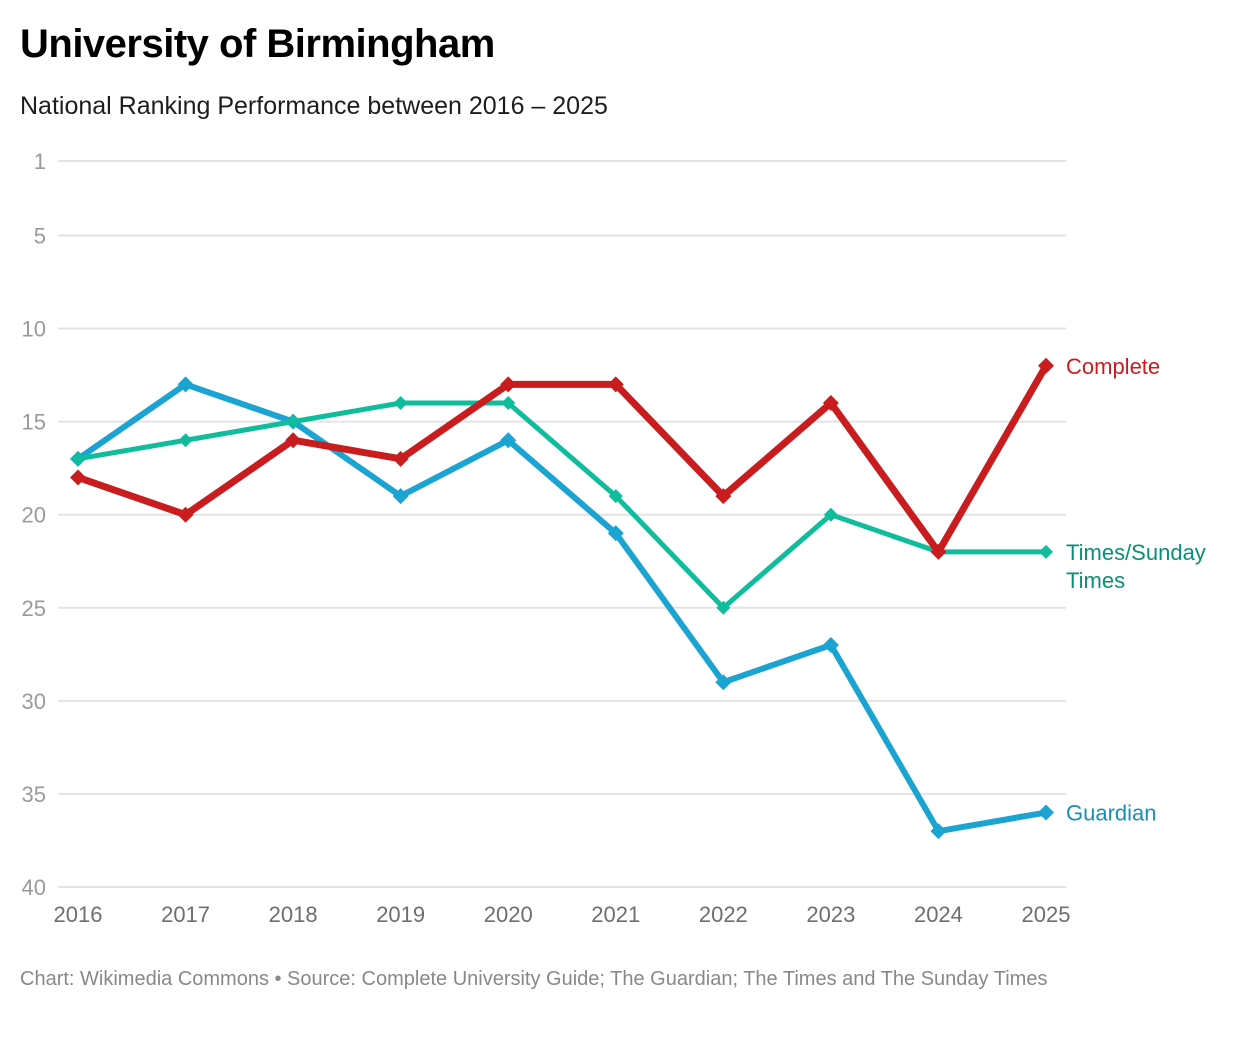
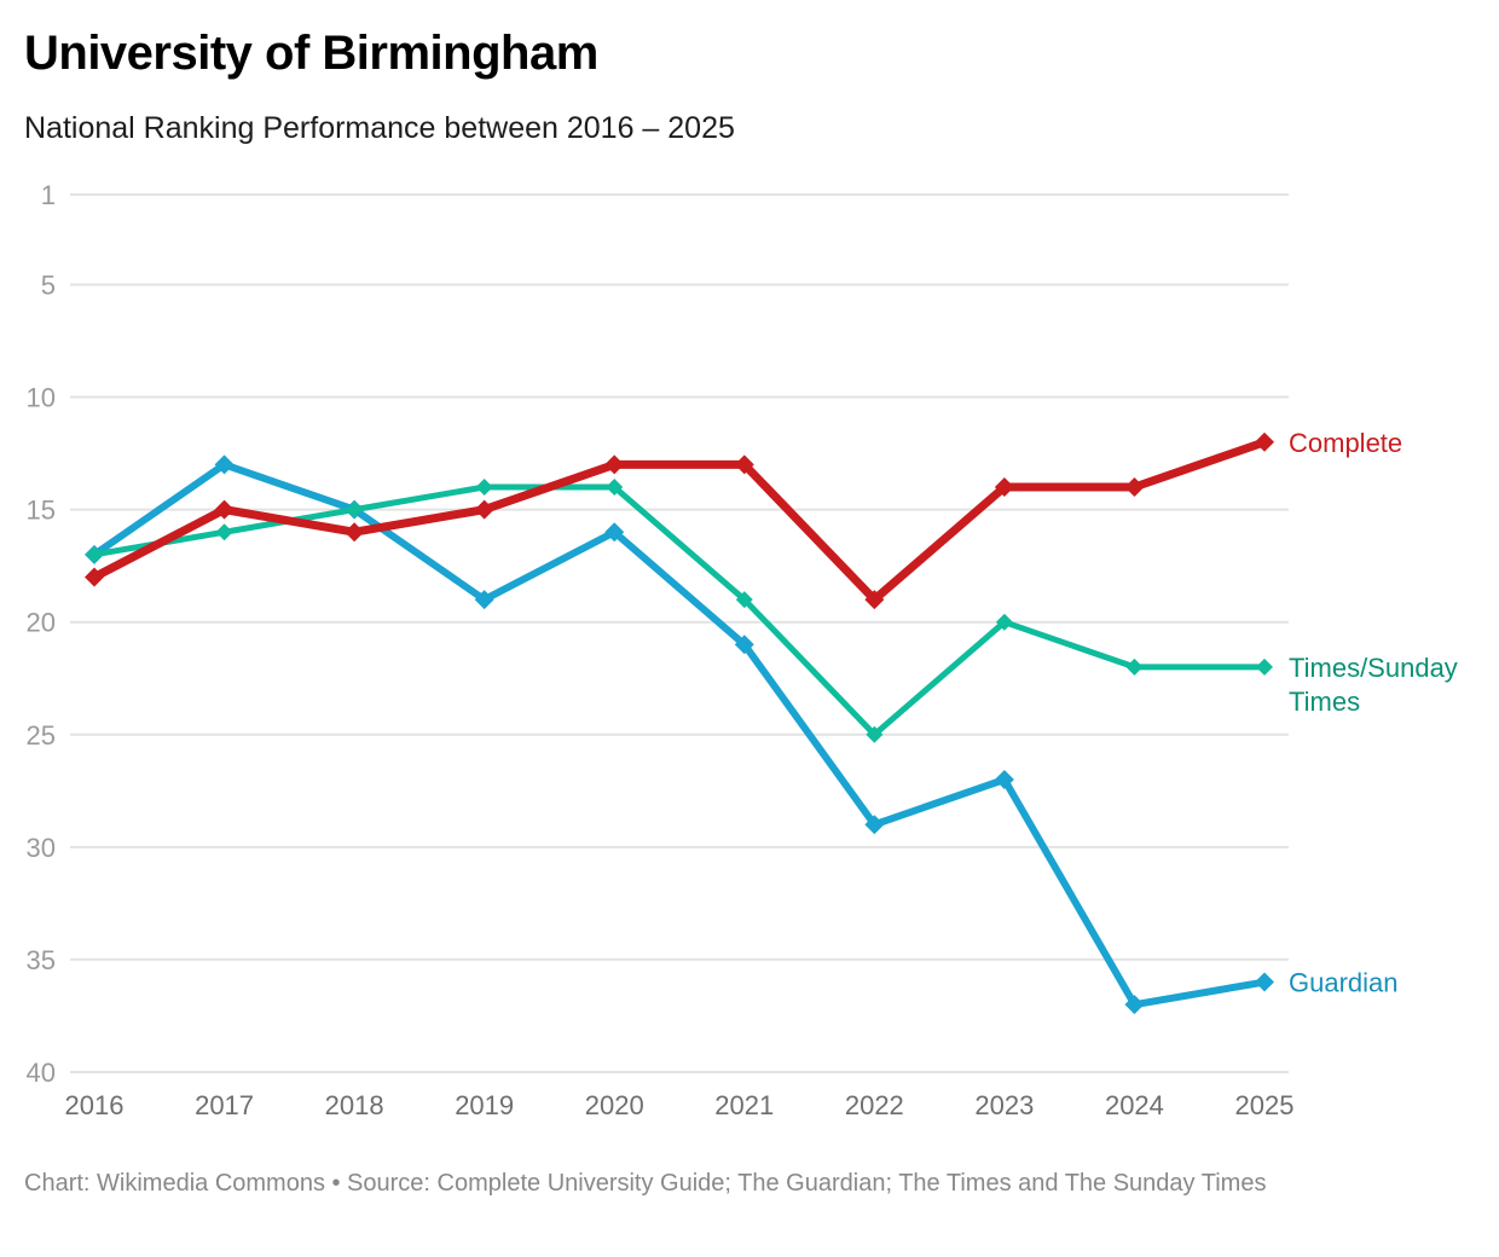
Complete/2017: 20 -> 15
Complete/2019: 17 -> 15
Complete/2024: 22 -> 14
